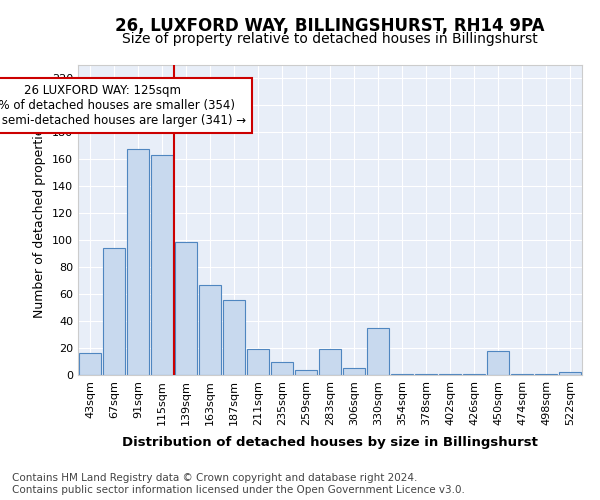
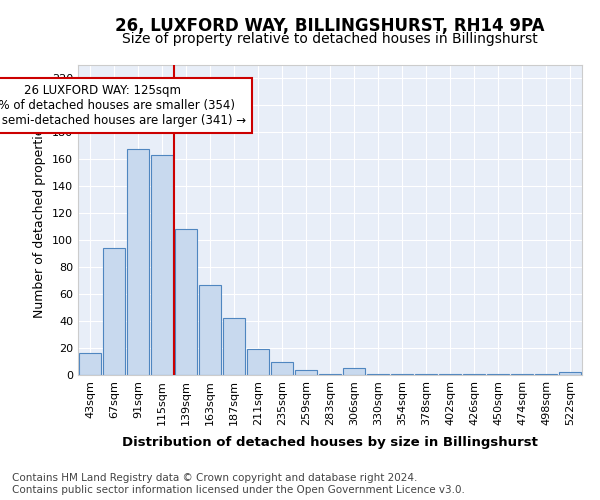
139sqm: 99 -> 108
187sqm: 56 -> 42
283sqm: 19 -> 1
330sqm: 35 -> 1
450sqm: 18 -> 1
